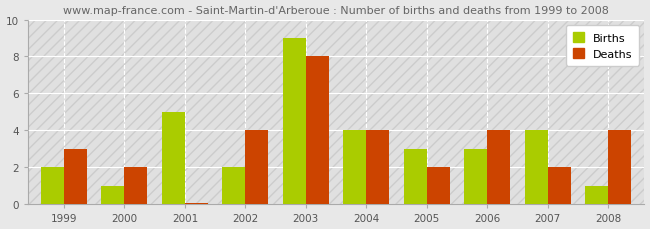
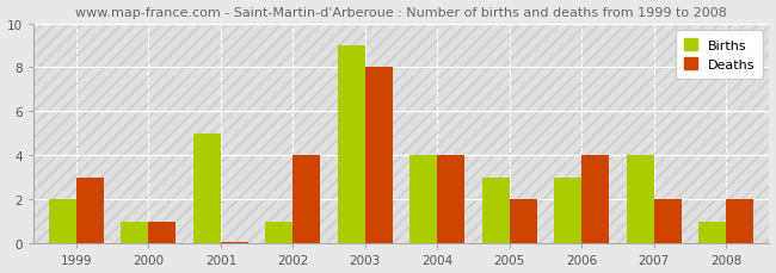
Deaths/2000: 2.0 -> 1.0
Births/2002: 2 -> 1
Deaths/2008: 4.0 -> 2.0
